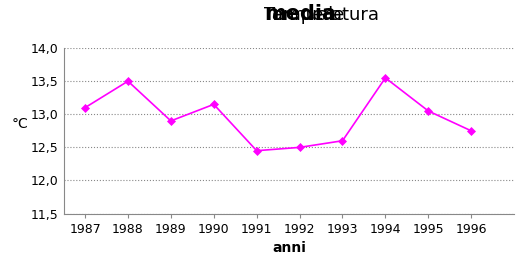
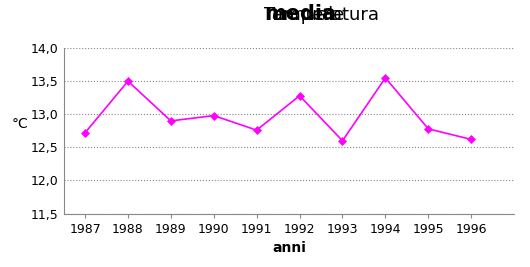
1987: 13,10 -> 12,72
1990: 13,15 -> 12,98
1991: 12,45 -> 12,76
1992: 12,50 -> 13,28
1995: 13,05 -> 12,78
1996: 12,75 -> 12,62
